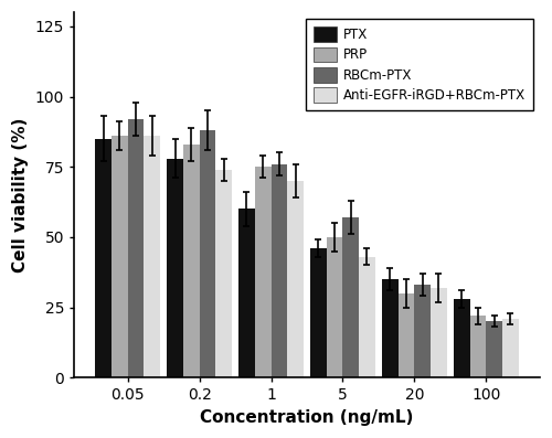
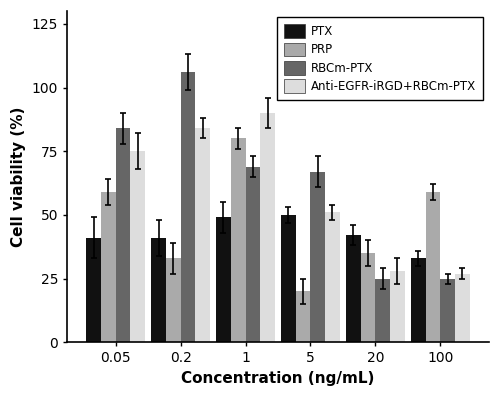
PTX/0.05: 85 -> 41
PRP/0.05: 86 -> 59
RBCm-PTX/0.05: 92 -> 84
Anti-EGFR-iRGD+RBCm-PTX/0.05: 86 -> 75
PTX/0.2: 78 -> 41
PRP/0.2: 83 -> 33
RBCm-PTX/0.2: 88 -> 106
Anti-EGFR-iRGD+RBCm-PTX/0.2: 74 -> 84
PTX/1: 60 -> 49
PRP/1: 75 -> 80
RBCm-PTX/1: 76 -> 69
Anti-EGFR-iRGD+RBCm-PTX/1: 70 -> 90
PTX/5: 46 -> 50
PRP/5: 50 -> 20
RBCm-PTX/5: 57 -> 67
Anti-EGFR-iRGD+RBCm-PTX/5: 43 -> 51
PTX/20: 35 -> 42
PRP/20: 30 -> 35
RBCm-PTX/20: 33 -> 25
Anti-EGFR-iRGD+RBCm-PTX/20: 32 -> 28
PTX/100: 28 -> 33
PRP/100: 22 -> 59
RBCm-PTX/100: 20 -> 25
Anti-EGFR-iRGD+RBCm-PTX/100: 21 -> 27
